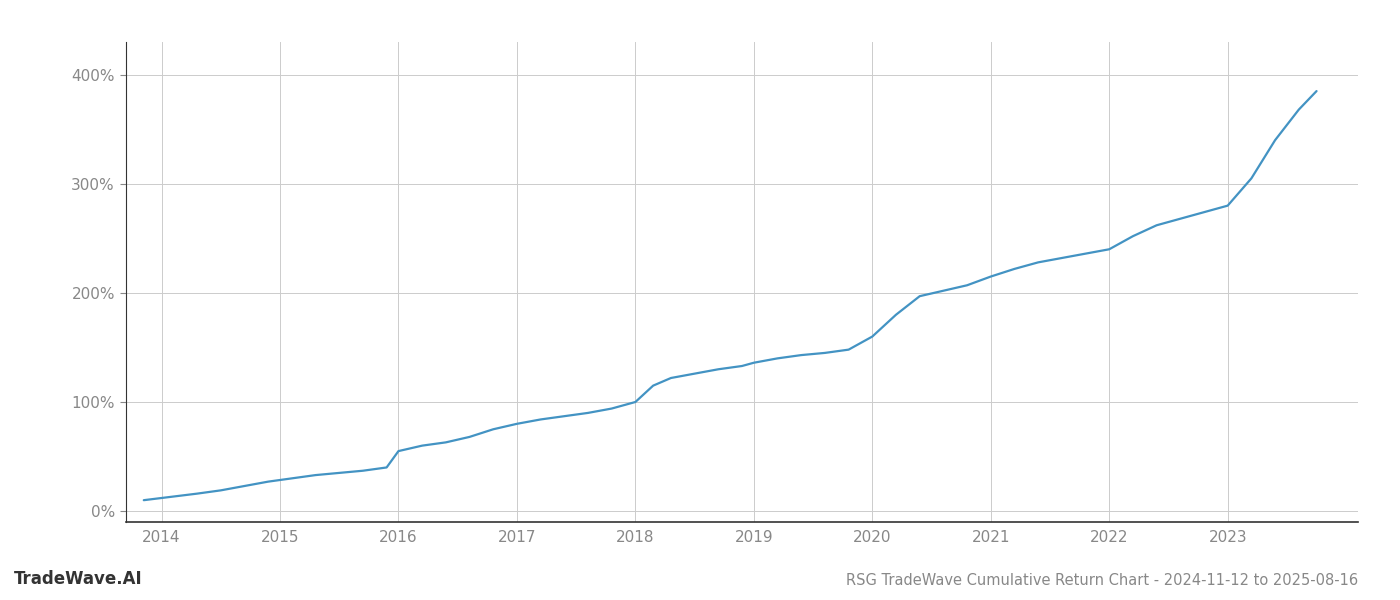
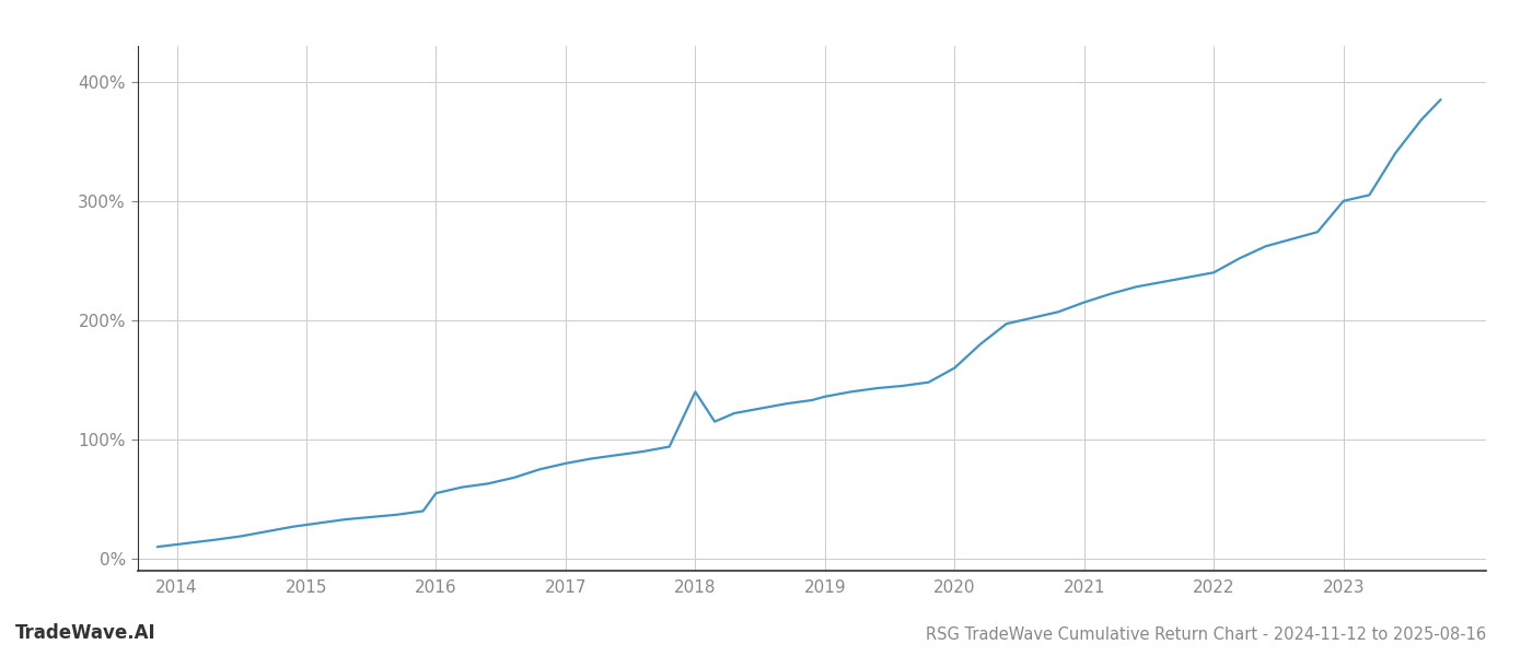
2018: 100% -> 140%
2023: 280% -> 300%
